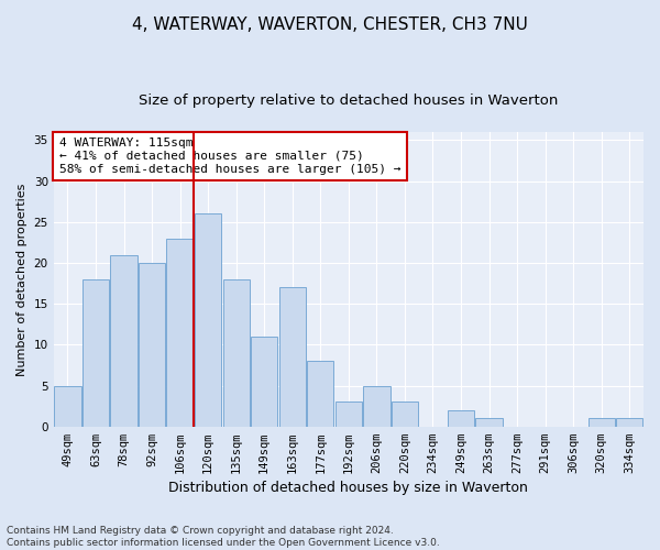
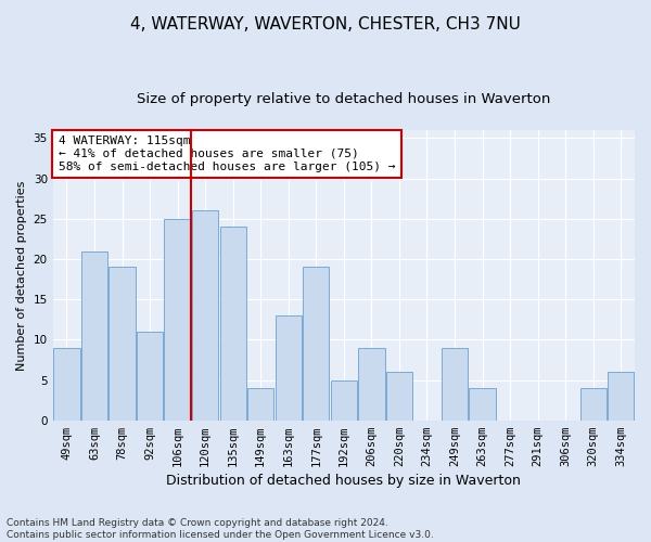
49sqm: 5 -> 9
63sqm: 18 -> 21
78sqm: 21 -> 19
92sqm: 20 -> 11
106sqm: 23 -> 25
135sqm: 18 -> 24
149sqm: 11 -> 4
163sqm: 17 -> 13
177sqm: 8 -> 19
192sqm: 3 -> 5
206sqm: 5 -> 9
220sqm: 3 -> 6
249sqm: 2 -> 9
263sqm: 1 -> 4
320sqm: 1 -> 4
334sqm: 1 -> 6
